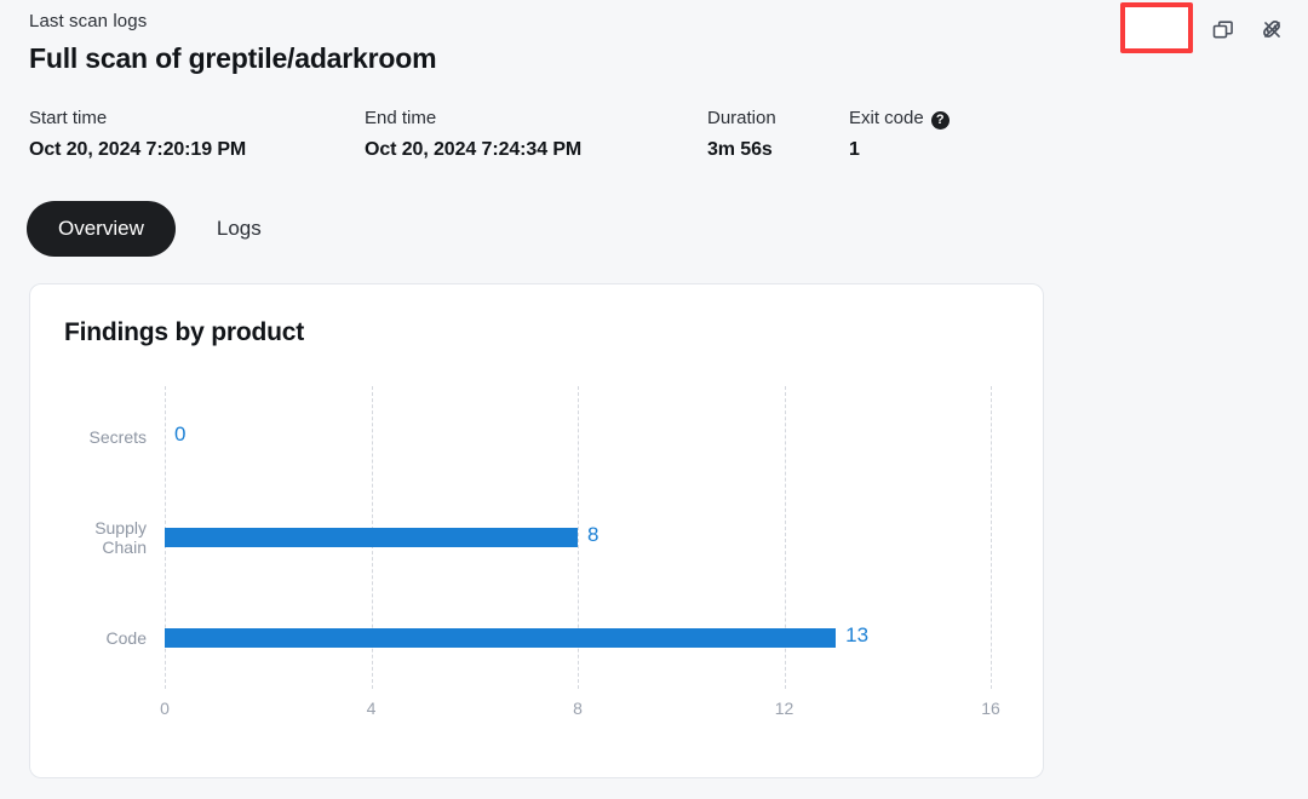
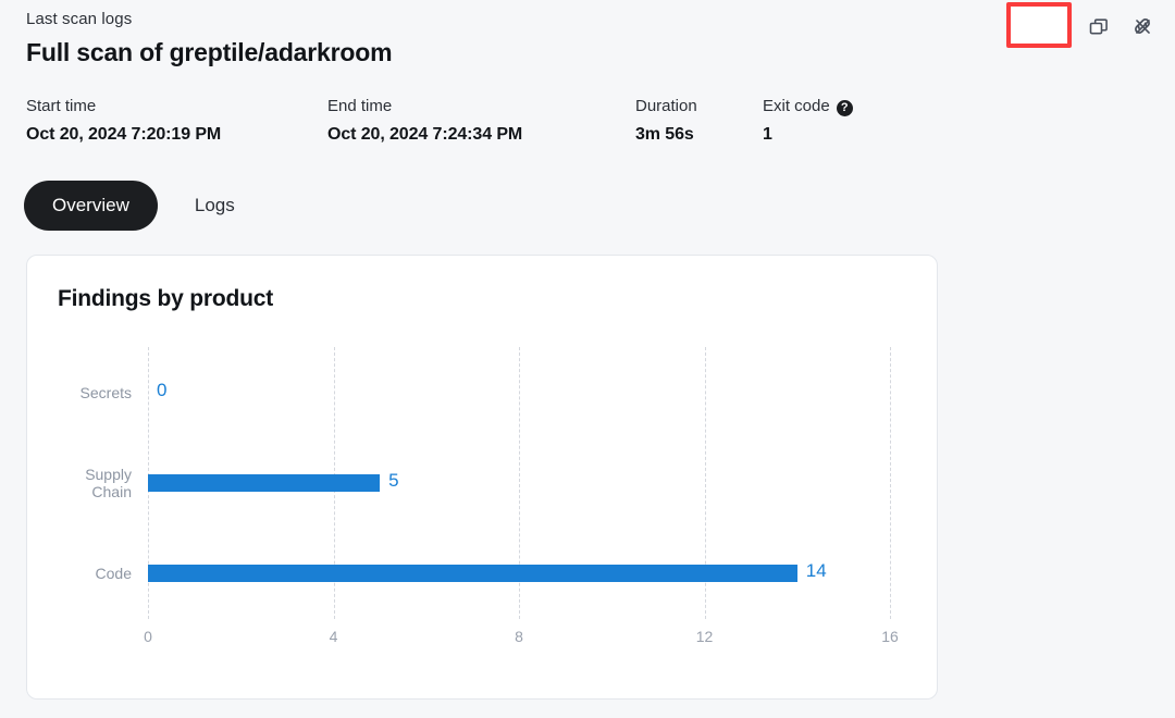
Supply Chain: 8 -> 5
Code: 13 -> 14
